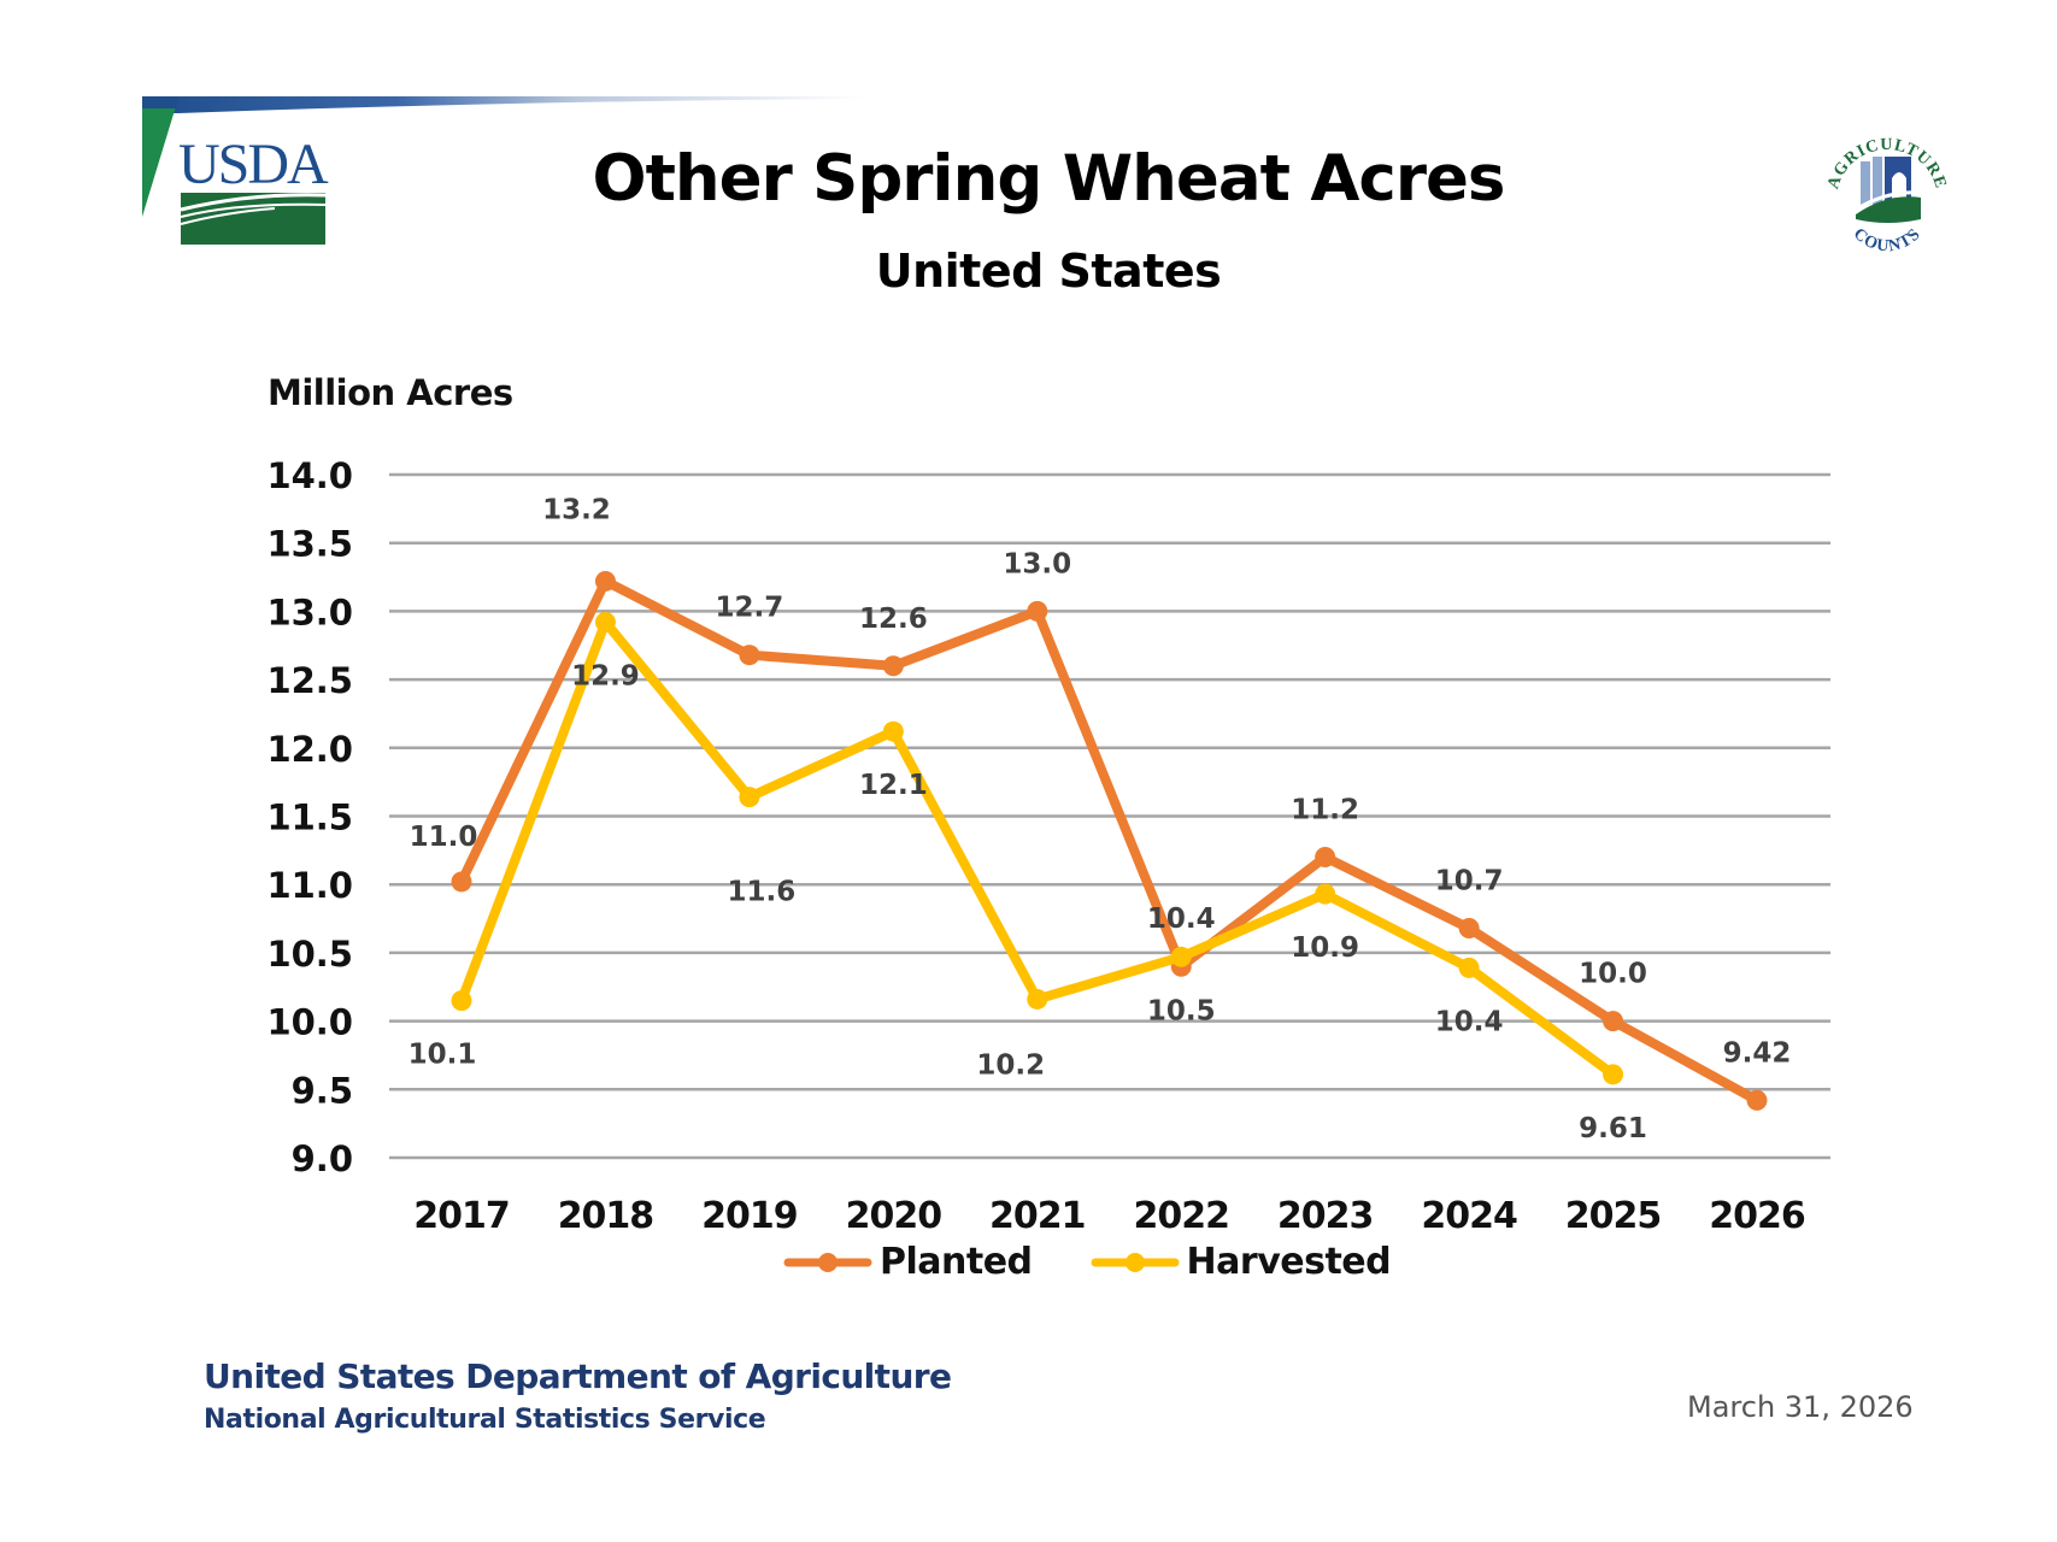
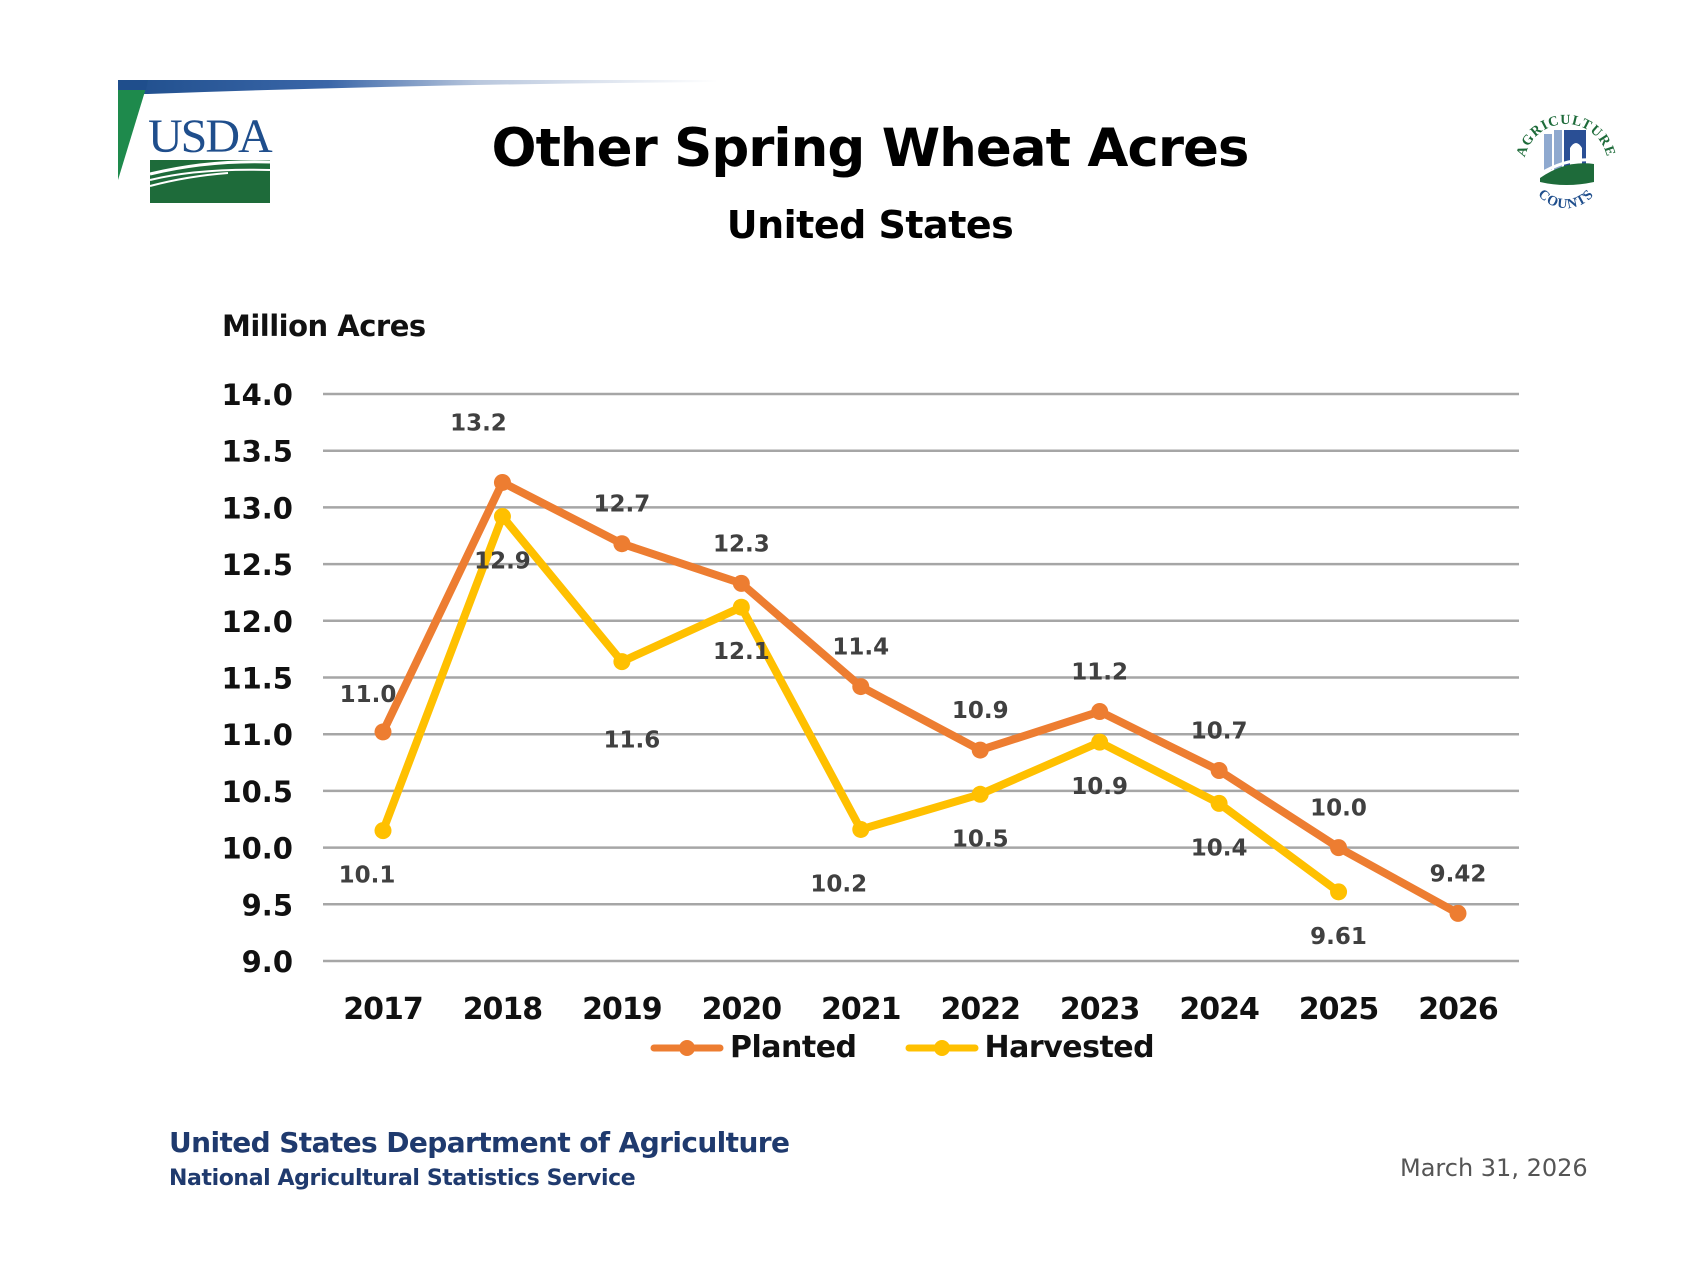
Planted/2020: 12.6 -> 12.3
Planted/2021: 13.0 -> 11.4
Planted/2022: 10.4 -> 10.9
